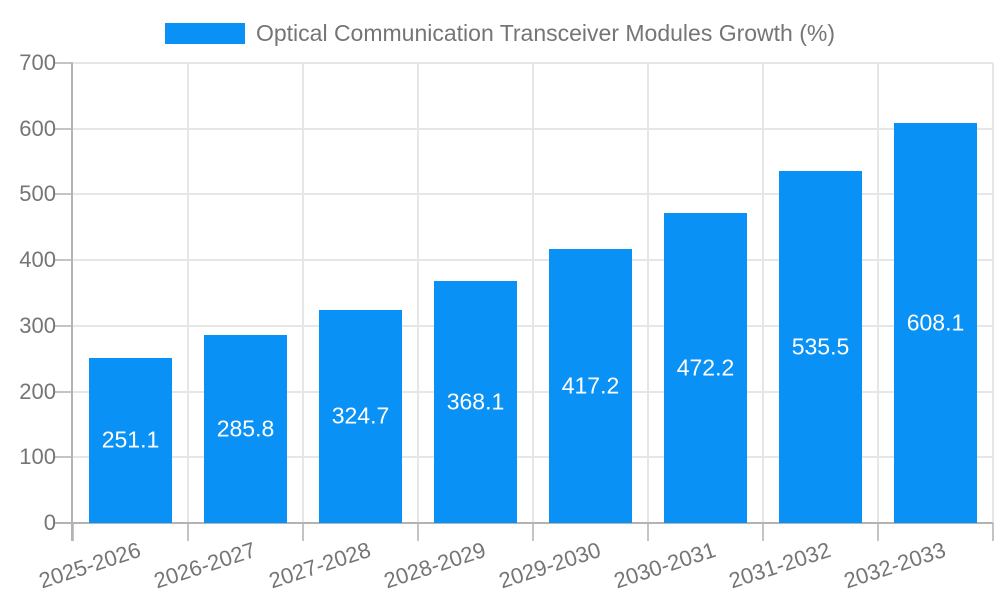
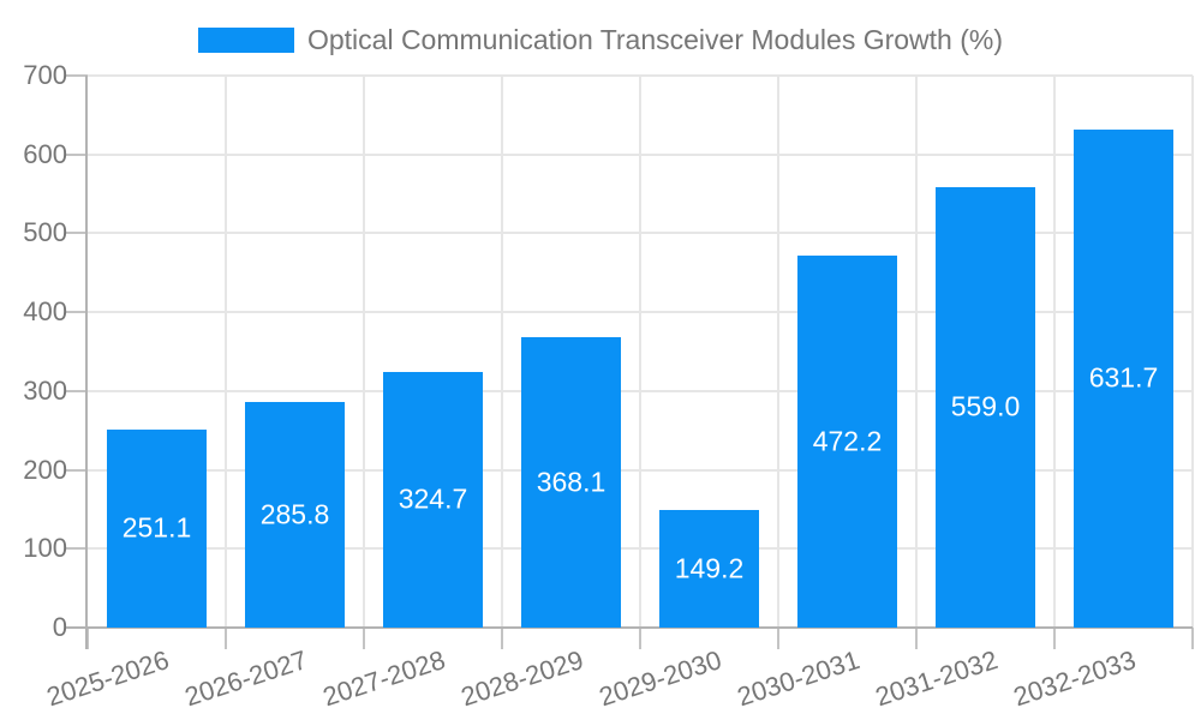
2029-2030: 417.2 -> 149.2
2031-2032: 535.5 -> 559.0
2032-2033: 608.1 -> 631.7
